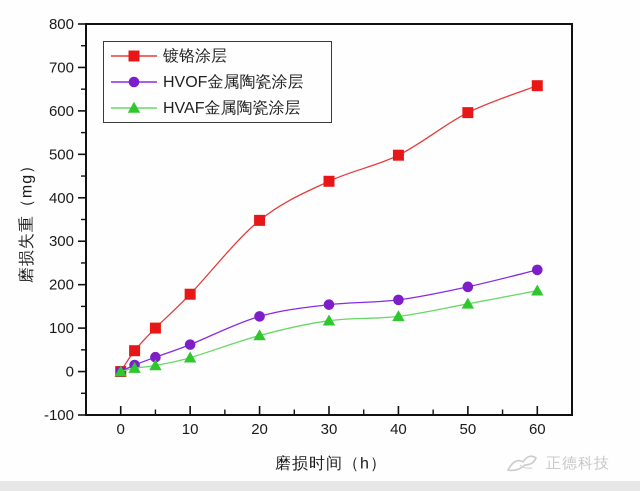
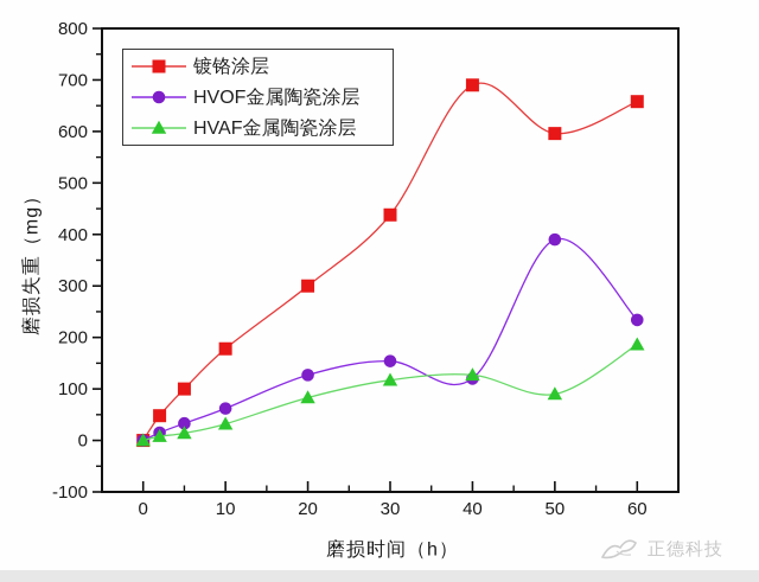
镀铬涂层/20: 350 -> 300
镀铬涂层/40: 500 -> 690
HVOF金属陶瓷涂层/40: 160 -> 120
HVOF金属陶瓷涂层/50: 200 -> 390
HVAF金属陶瓷涂层/50: 160 -> 90
